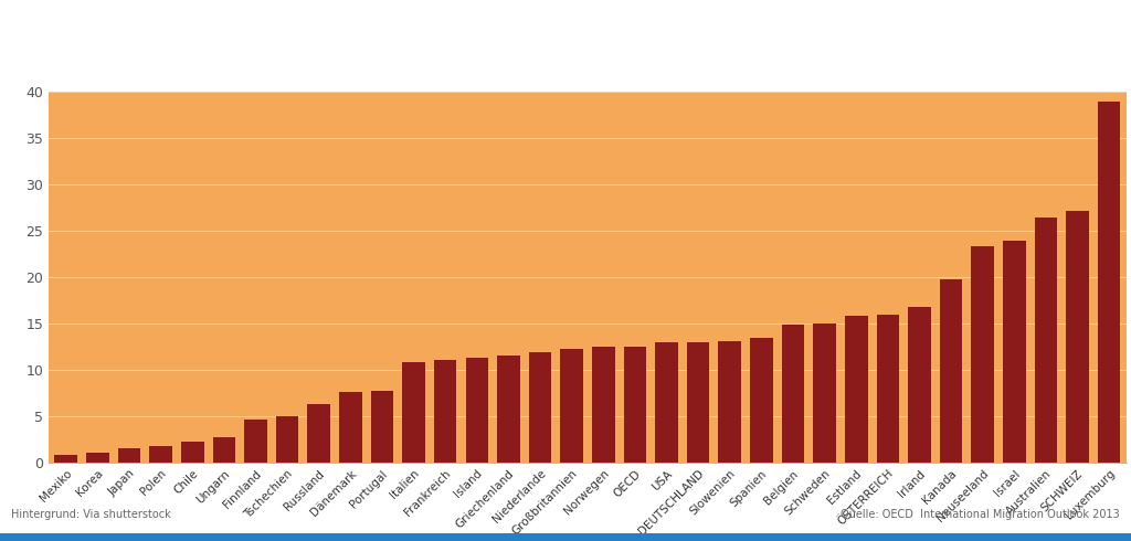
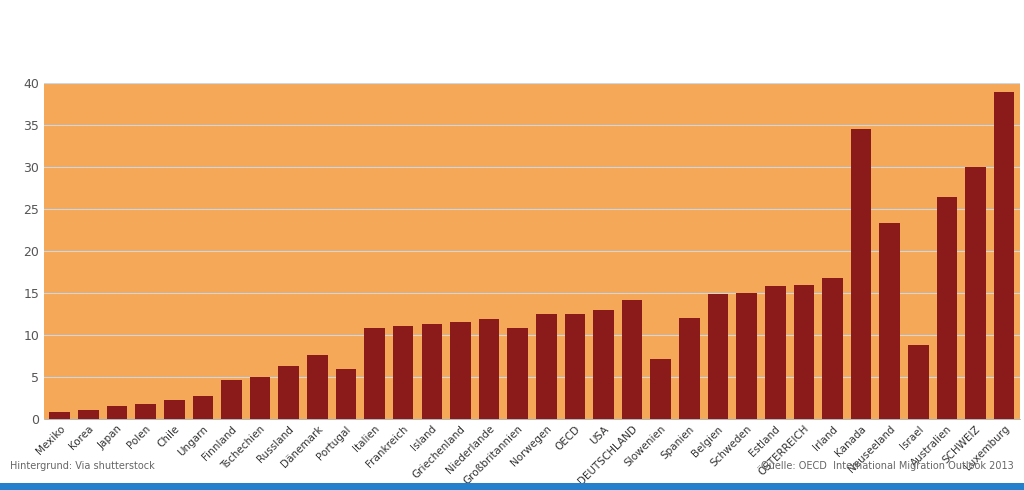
Portugal: 7.7 -> 6.0
Großbritannien: 12.3 -> 10.8
DEUTSCHLAND: 13.0 -> 14.2
Slowenien: 13.1 -> 7.2
Spanien: 13.5 -> 12.0
Kanada: 19.8 -> 34.6
Israel: 24.0 -> 8.8
SCHWEIZ: 27.2 -> 30.0
